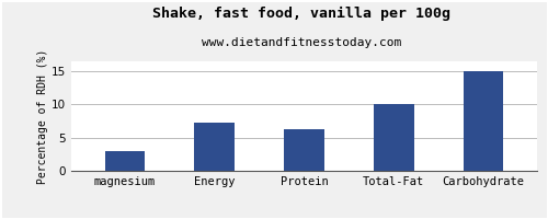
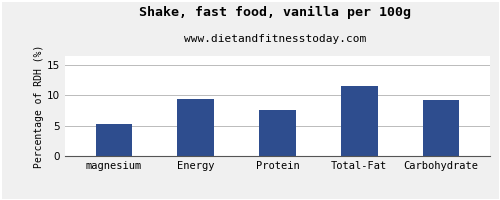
magnesium: 3.0 -> 5.2
Energy: 7.2 -> 9.4
Protein: 6.2 -> 7.6
Total-Fat: 10.1 -> 11.6
Carbohydrate: 15.0 -> 9.2
